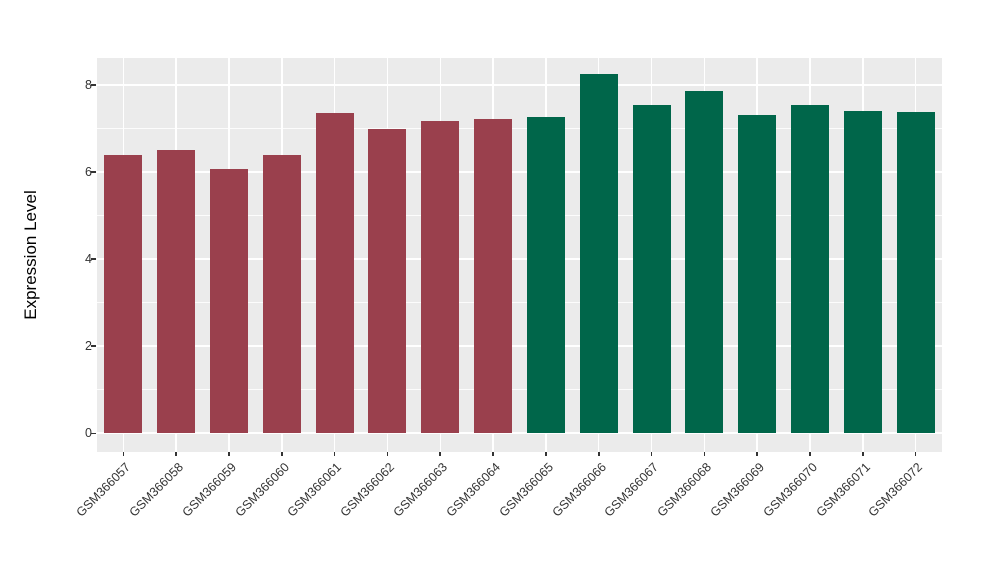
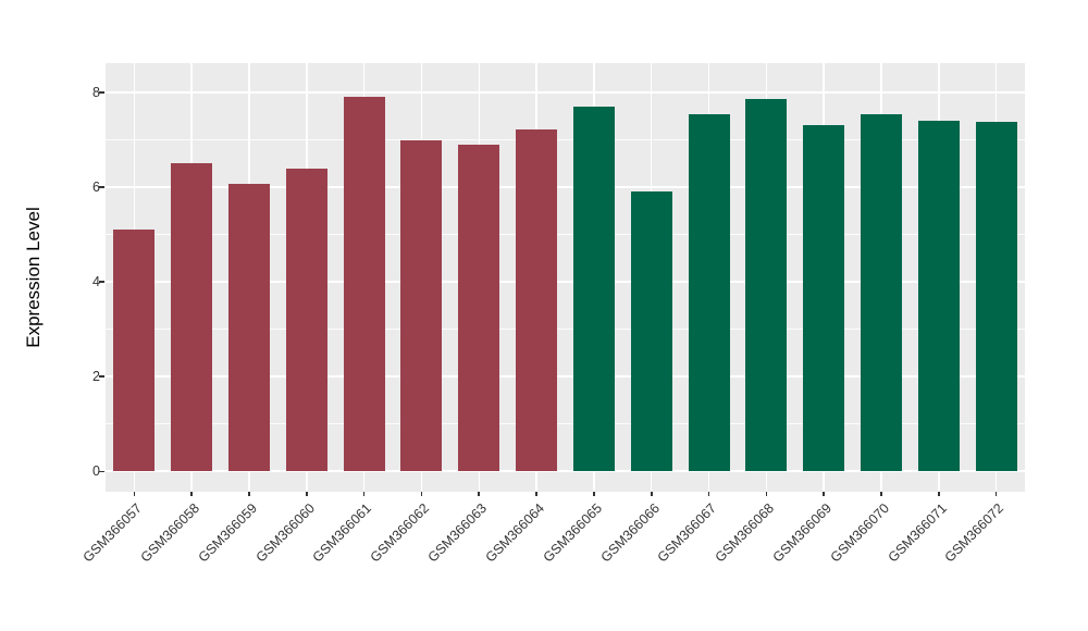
GSM366057: 6.4 -> 5.1
GSM366061: 7.4 -> 7.9
GSM366063: 7.2 -> 6.9
GSM366065: 7.3 -> 7.7
GSM366066: 8.2 -> 5.9
